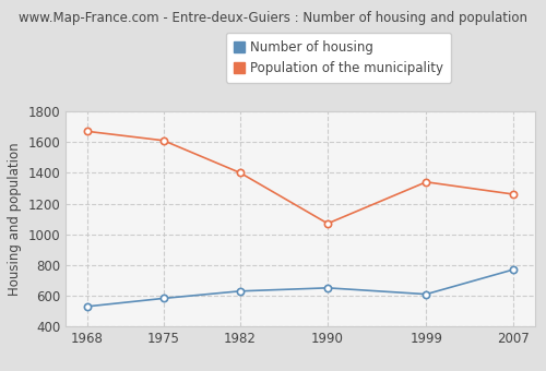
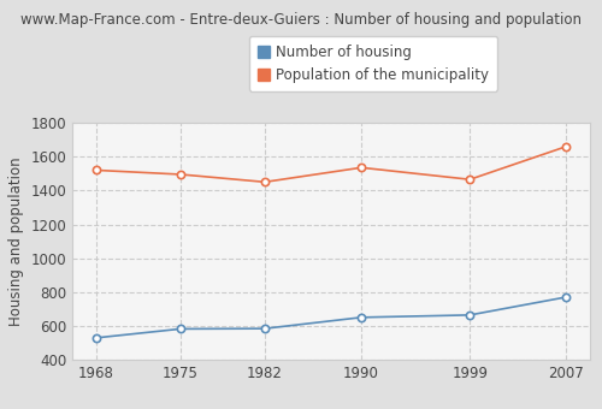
Population of the municipality/1968: 1670 -> 1520
Population of the municipality/1975: 1610 -> 1500
Number of housing/1982: 630 -> 580
Population of the municipality/1982: 1400 -> 1450
Population of the municipality/1990: 1070 -> 1540
Number of housing/1999: 610 -> 660
Population of the municipality/1999: 1340 -> 1460
Population of the municipality/2007: 1260 -> 1660
